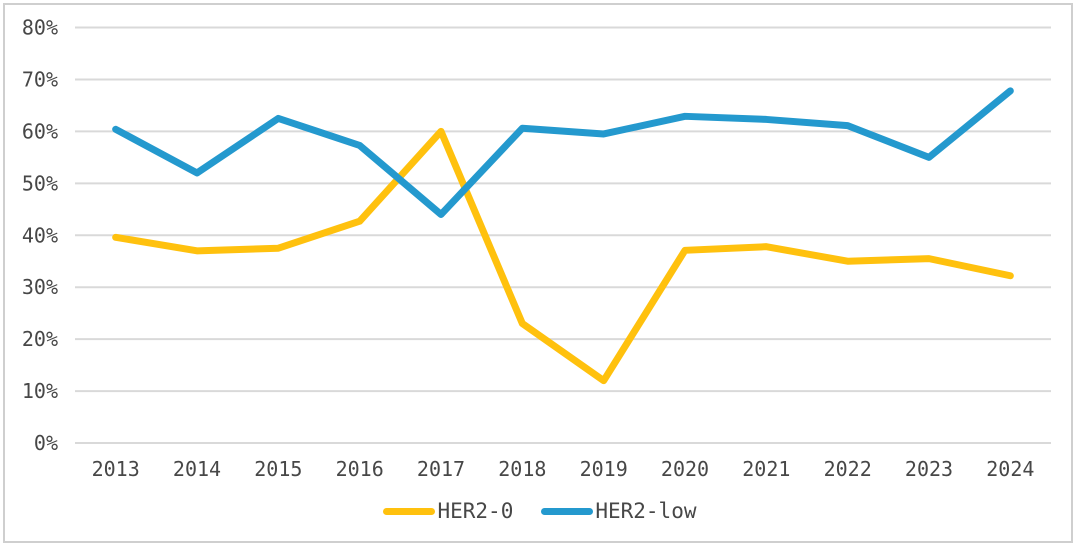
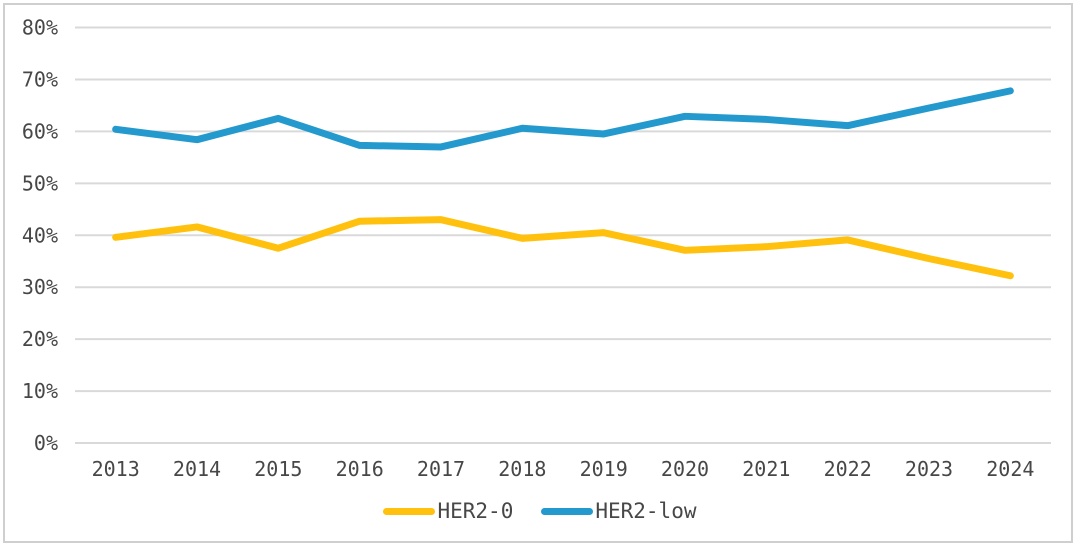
HER2-0/2014: 37% -> 42%
HER2-low/2014: 52% -> 58%
HER2-0/2017: 60% -> 43%
HER2-low/2017: 44% -> 57%
HER2-0/2018: 23% -> 39%
HER2-0/2019: 12% -> 40%
HER2-0/2022: 35% -> 39%
HER2-low/2023: 55% -> 64%
